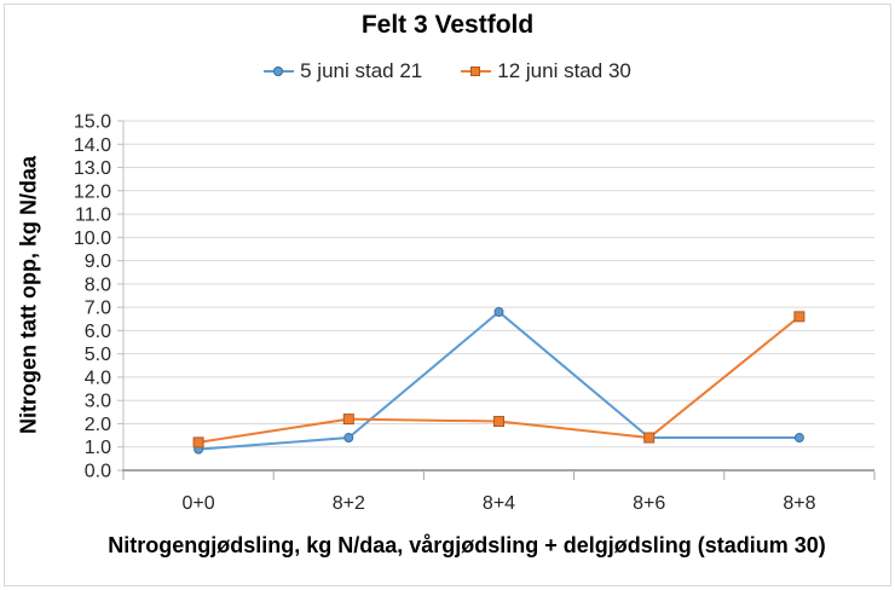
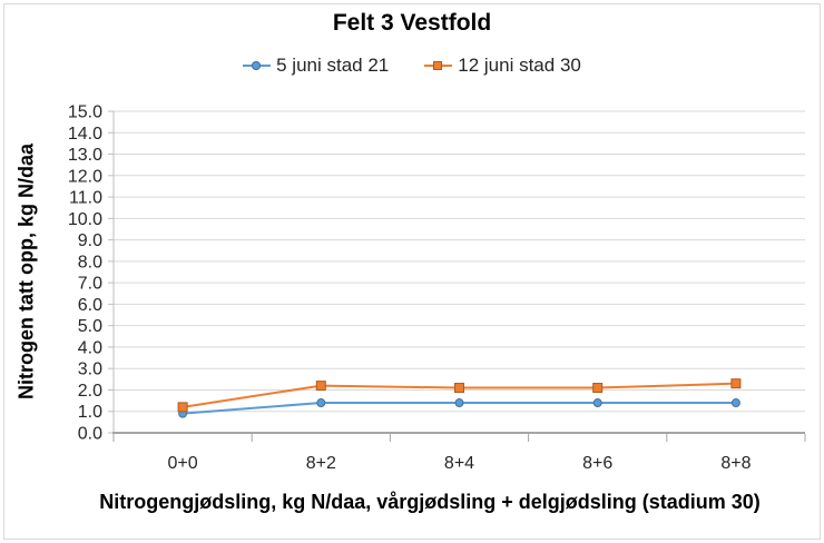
5 juni stad 21/8+4: 6.8 -> 1.4
12 juni stad 30/8+6: 1.4 -> 2.1
12 juni stad 30/8+8: 6.6 -> 2.3
